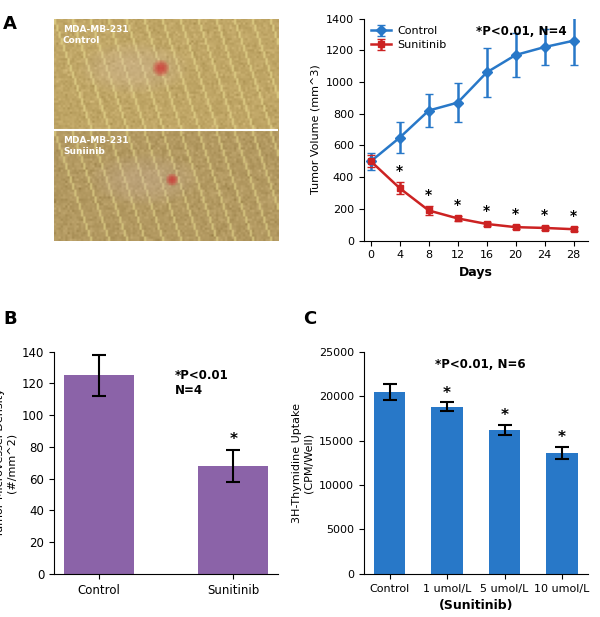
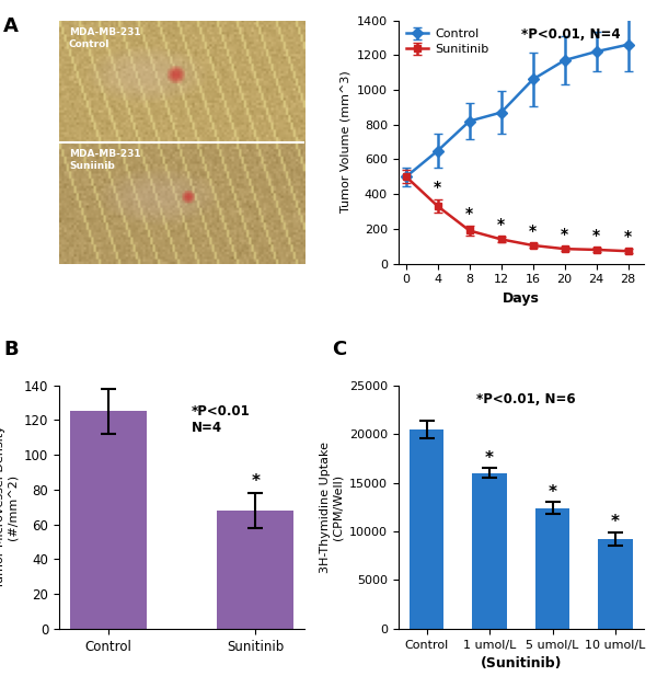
1 umol/L: 18800 -> 16000
5 umol/L: 16200 -> 12400
10 umol/L: 13600 -> 9200
